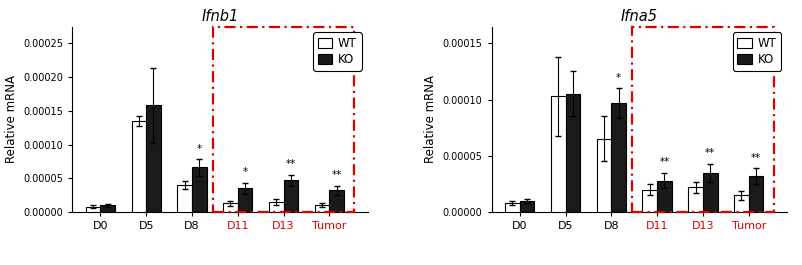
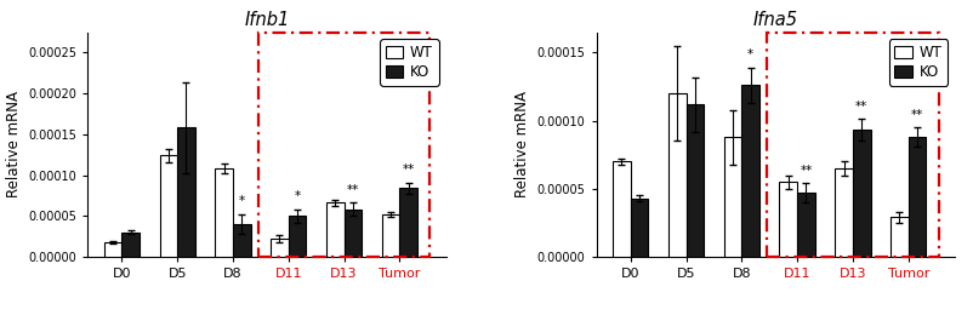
Ifnb1/WT/D0: 0.000008 -> 0.000018
Ifnb1/KO/D0: 0.000010 -> 0.000030
Ifnb1/WT/D5: 0.000135 -> 0.000124
Ifnb1/WT/D8: 0.000040 -> 0.000108
Ifnb1/KO/D8: 0.000066 -> 0.000040
Ifnb1/WT/D11: 0.000013 -> 0.000022
Ifnb1/KO/D11: 0.000035 -> 0.000050
Ifnb1/WT/D13: 0.000015 -> 0.000066
Ifnb1/KO/D13: 0.000047 -> 0.000058
Ifnb1/WT/Tumor: 0.000010 -> 0.000052
Ifnb1/KO/Tumor: 0.000032 -> 0.000084
Ifna5/WT/D0: 0.000008 -> 0.000070
Ifna5/KO/D0: 0.000010 -> 0.000043
Ifna5/WT/D5: 0.000103 -> 0.000120
Ifna5/KO/D5: 0.000105 -> 0.000112
Ifna5/WT/D8: 0.000065 -> 0.000088
Ifna5/KO/D8: 0.000097 -> 0.000126
Ifna5/WT/D11: 0.000020 -> 0.000055
Ifna5/KO/D11: 0.000028 -> 0.000047
Ifna5/WT/D13: 0.000022 -> 0.000065
Ifna5/KO/D13: 0.000035 -> 0.000093
Ifna5/WT/Tumor: 0.000015 -> 0.000029
Ifna5/KO/Tumor: 0.000032 -> 0.000088
